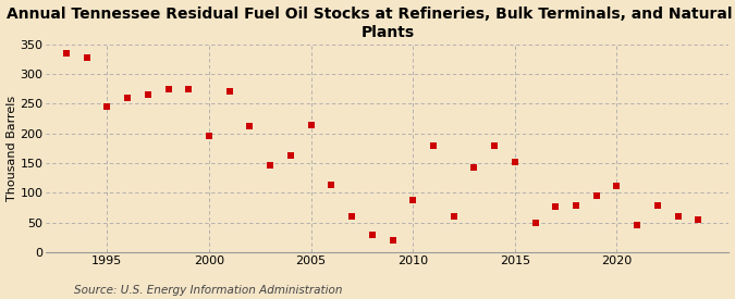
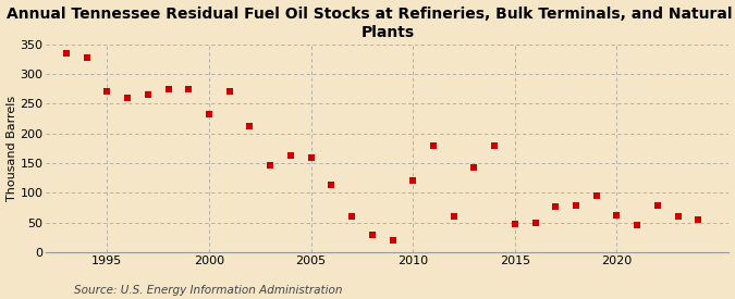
1995: 246 -> 270
2000: 196 -> 232
2005: 214 -> 160
2010: 88 -> 120
2015: 152 -> 47
2020: 112 -> 62
